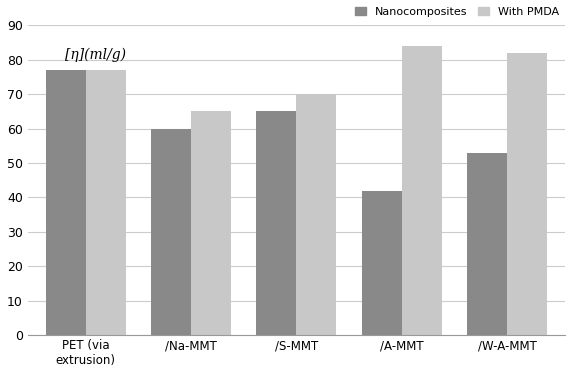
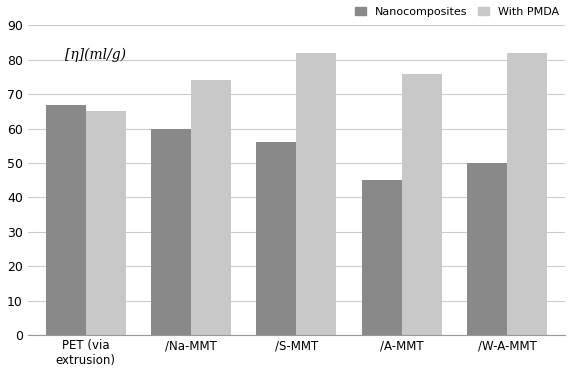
Nanocomposites/PET (via extrusion): 77 -> 67
With PMDA/PET (via extrusion): 77 -> 65
With PMDA//Na-MMT: 65 -> 74
Nanocomposites//S-MMT: 65 -> 56
With PMDA//S-MMT: 70 -> 82
Nanocomposites//A-MMT: 42 -> 45
With PMDA//A-MMT: 84 -> 76
Nanocomposites//W-A-MMT: 53 -> 50
